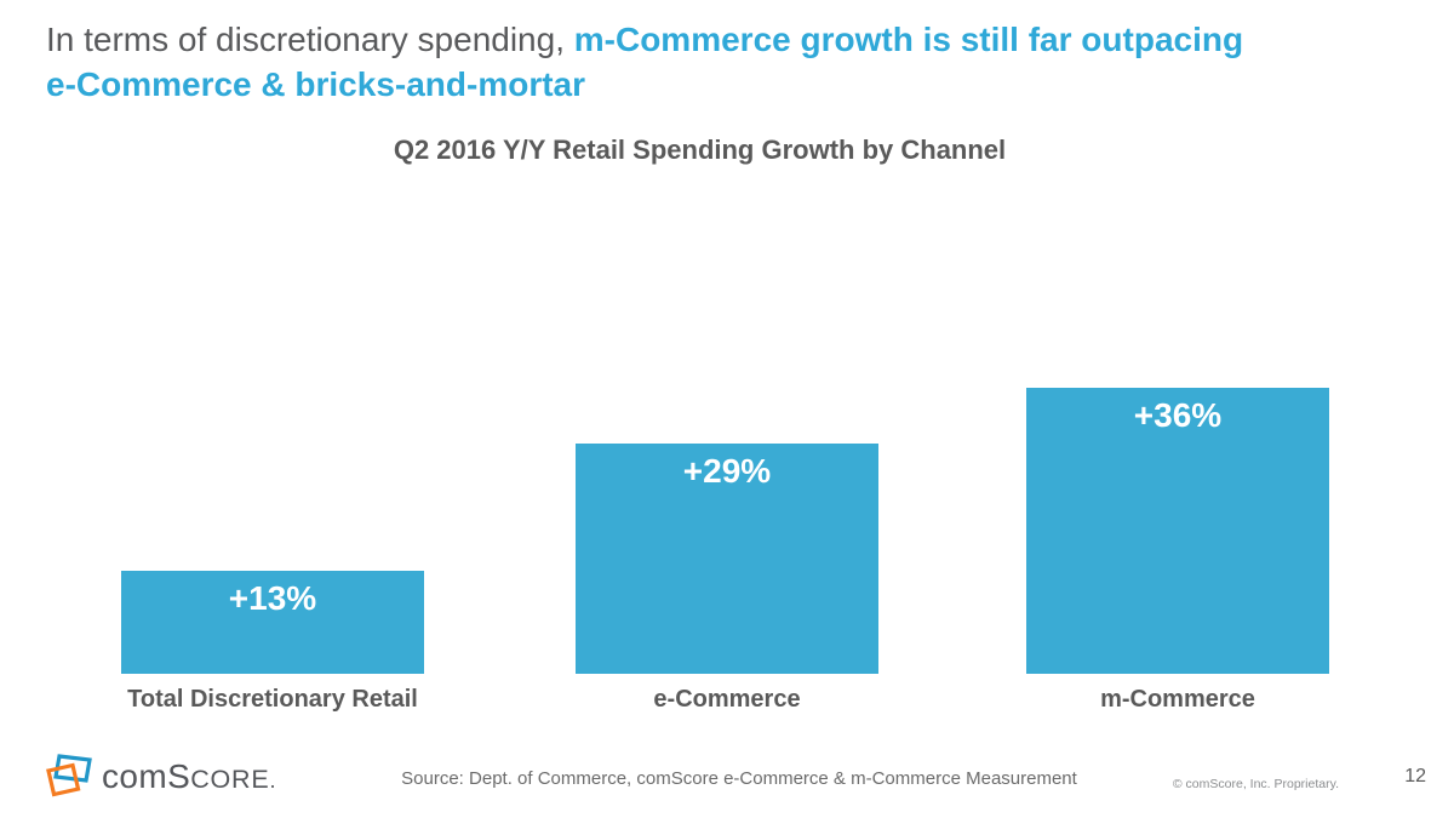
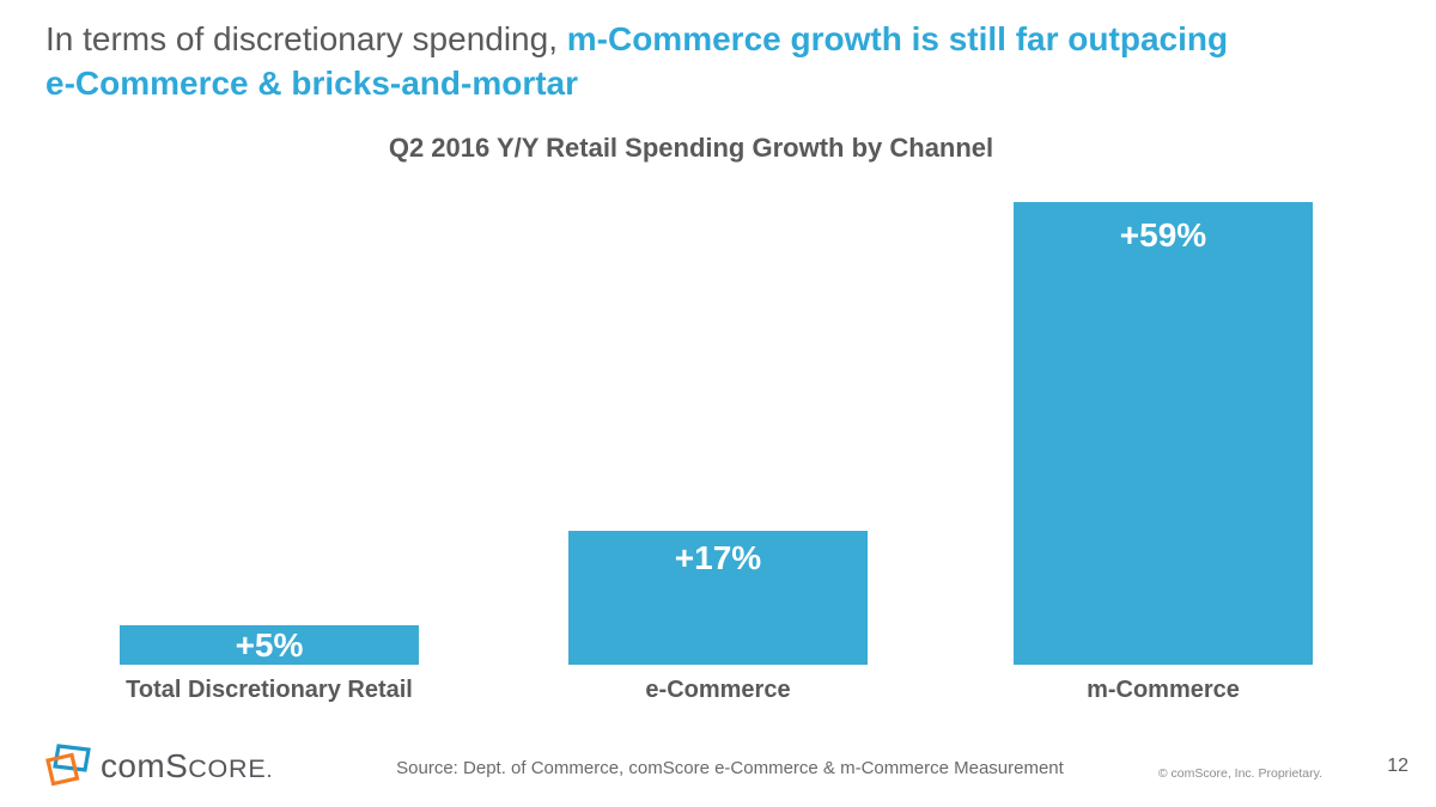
Total Discretionary Retail: +13% -> +5%
e-Commerce: +29% -> +17%
m-Commerce: +36% -> +59%
